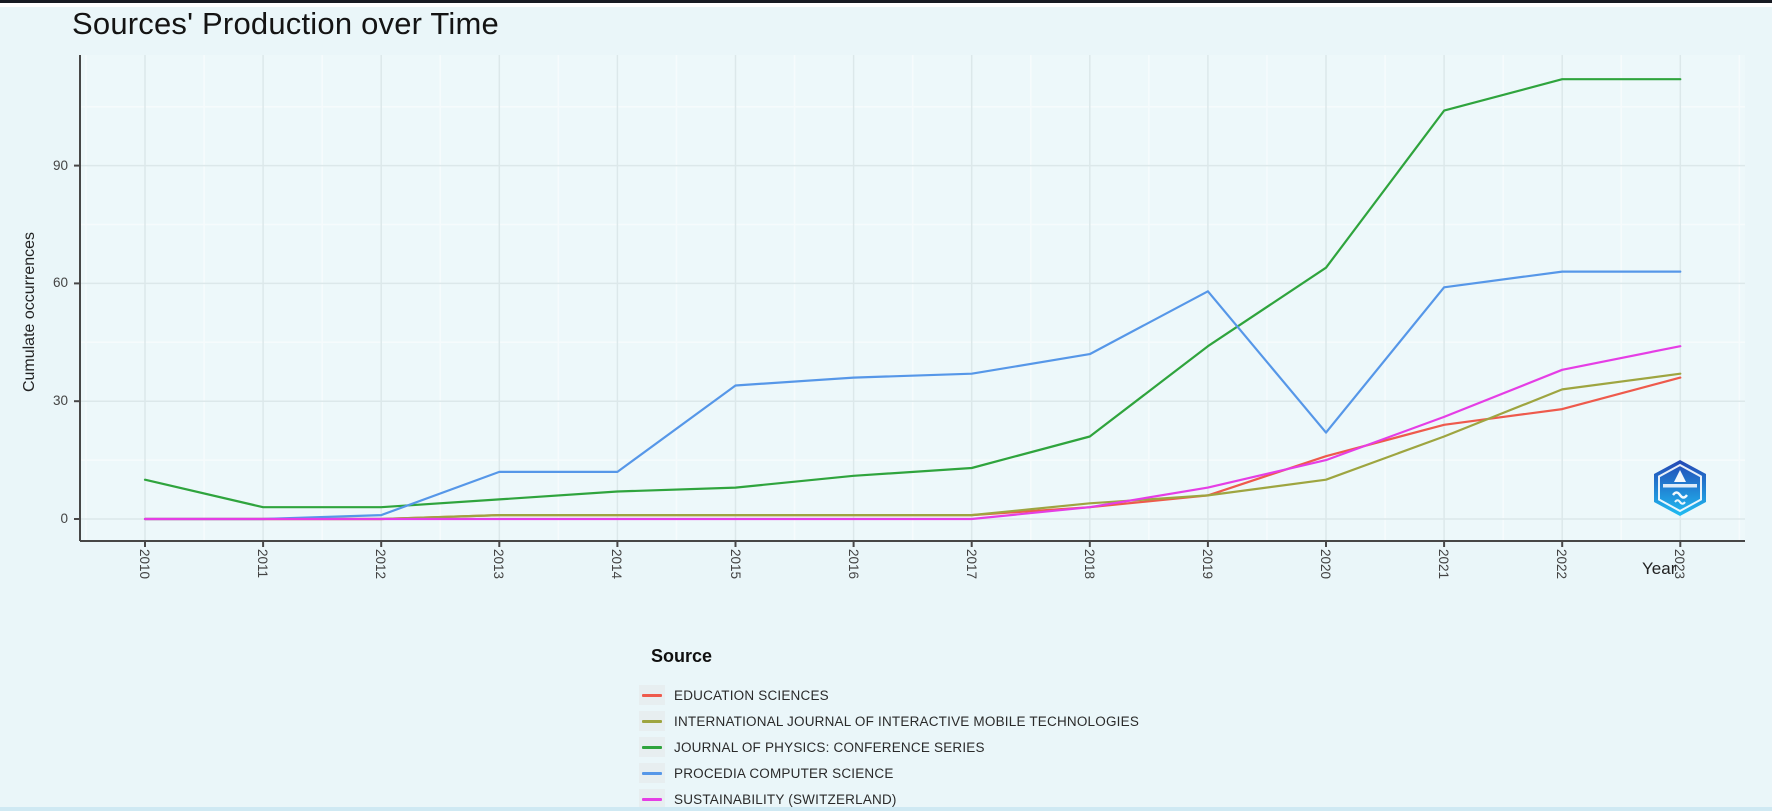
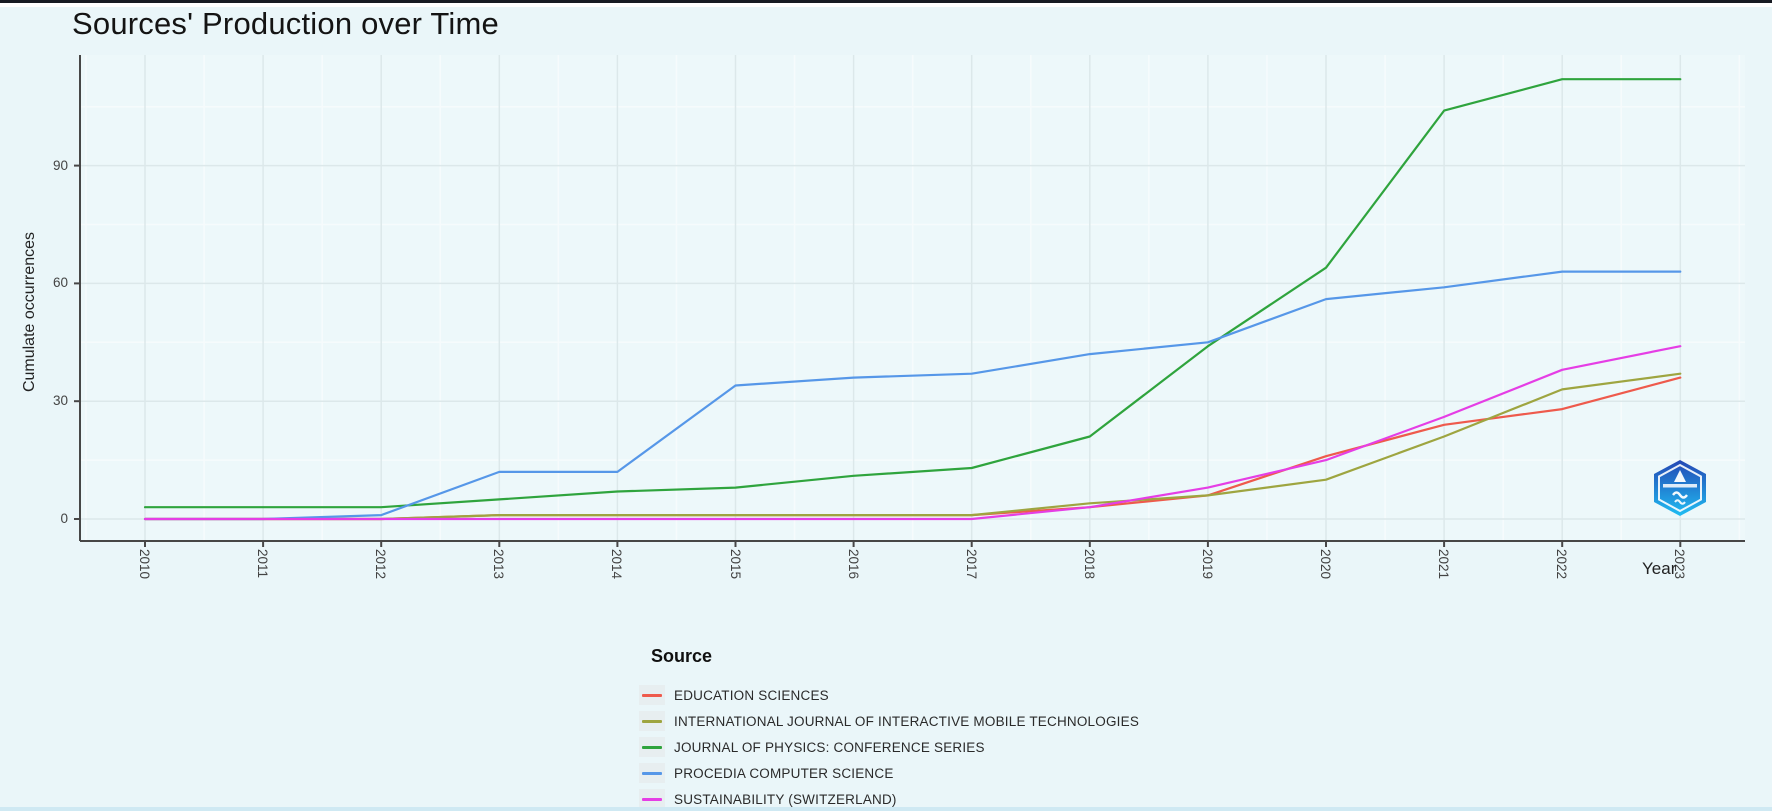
JOURNAL OF PHYSICS: CONFERENCE SERIES/2010: 10 -> 3
PROCEDIA COMPUTER SCIENCE/2019: 58 -> 45
PROCEDIA COMPUTER SCIENCE/2020: 22 -> 56
